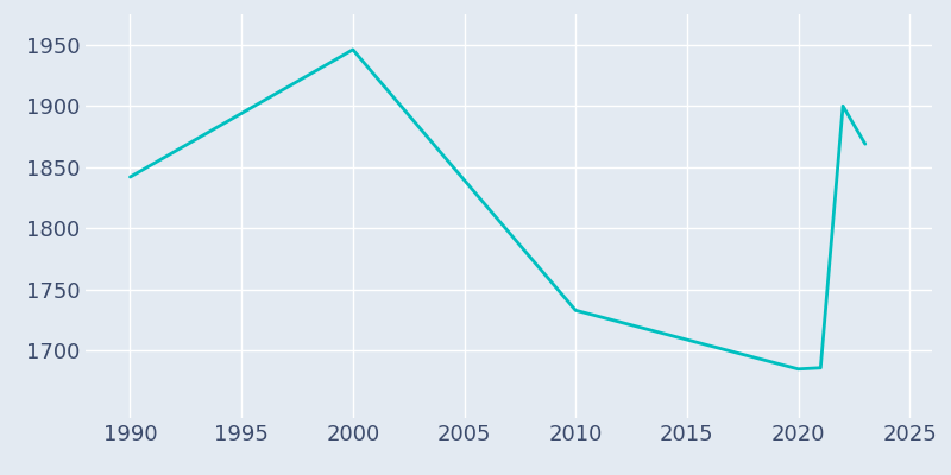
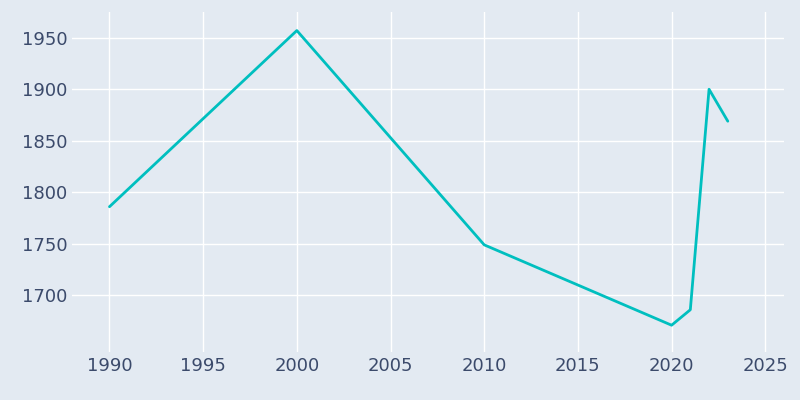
1990: 1842 -> 1786
2000: 1946 -> 1957
2010: 1733 -> 1749
2020: 1685 -> 1671
